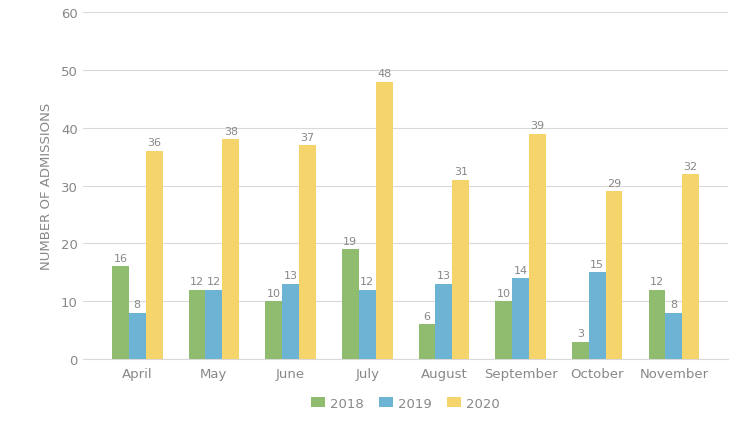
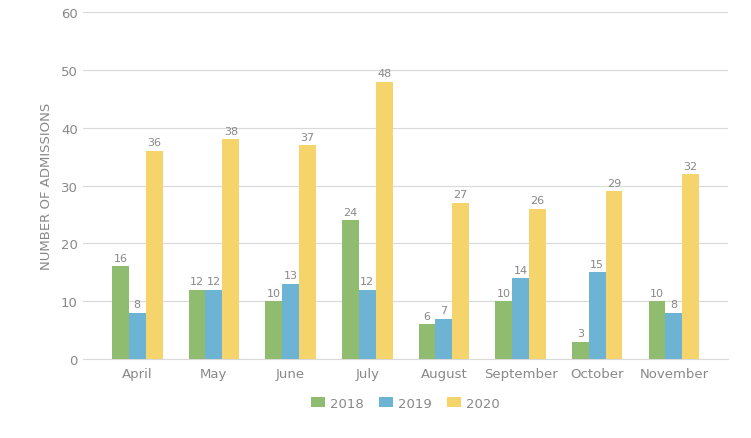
2018/July: 19 -> 24
2019/August: 13 -> 7
2020/August: 31 -> 27
2020/September: 39 -> 26
2018/November: 12 -> 10
